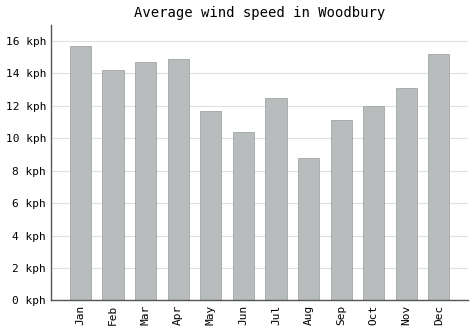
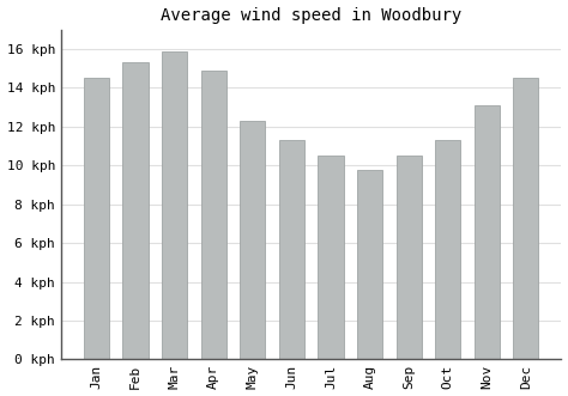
Jan: 15.7 kph -> 14.5 kph
Feb: 14.2 kph -> 15.3 kph
Mar: 14.7 kph -> 15.9 kph
May: 11.7 kph -> 12.3 kph
Jun: 10.4 kph -> 11.3 kph
Jul: 12.5 kph -> 10.5 kph
Aug: 8.8 kph -> 9.8 kph
Sep: 11.1 kph -> 10.5 kph
Oct: 12.0 kph -> 11.3 kph
Dec: 15.2 kph -> 14.5 kph
